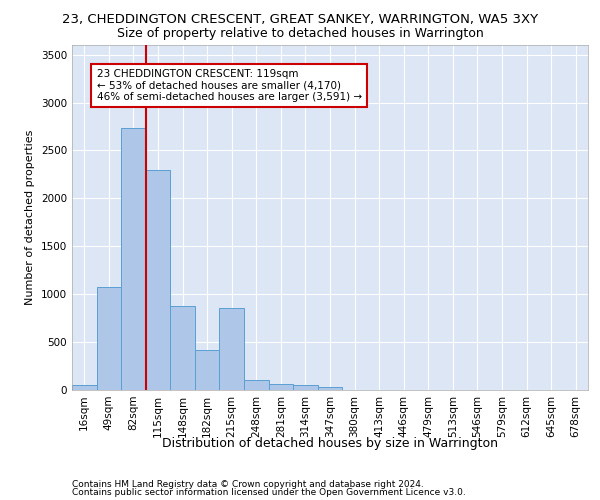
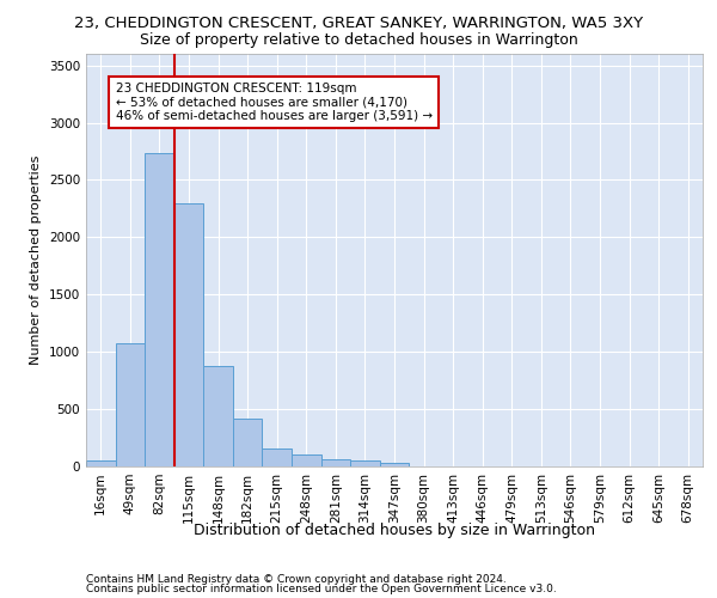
215sqm: 860 -> 160
